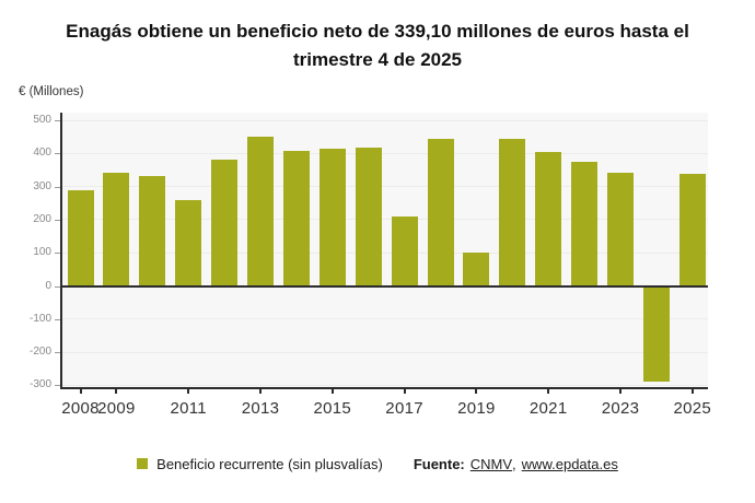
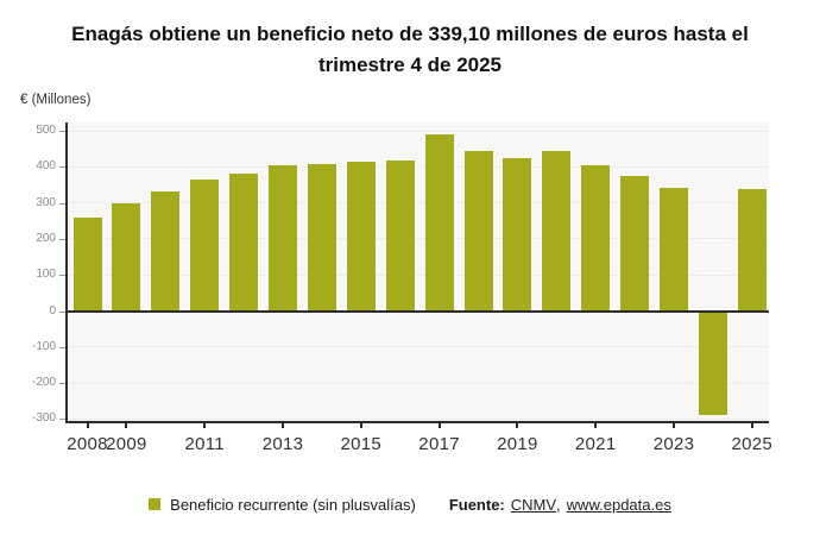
2008: 290 -> 260
2009: 340 -> 300
2011: 260 -> 360
2013: 450 -> 400
2017: 210 -> 490
2019: 100 -> 420
